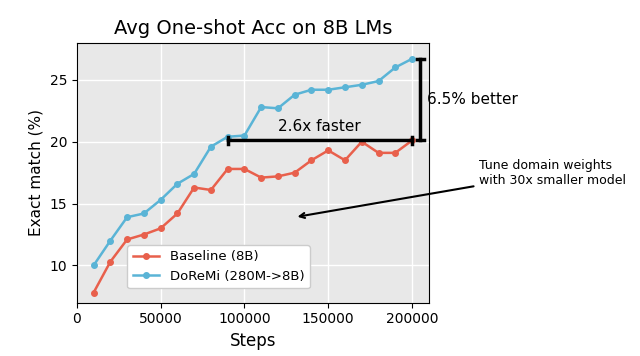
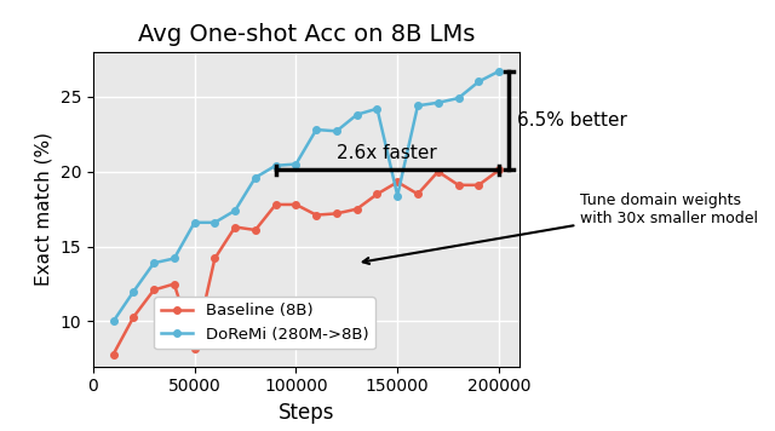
Baseline (8B)/50000: 13.0 -> 8.2
DoReMi (280M->8B)/50000: 15.3 -> 16.6
DoReMi (280M->8B)/150000: 24.2 -> 18.4
